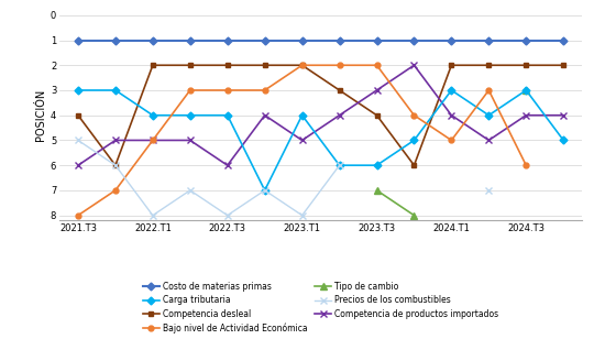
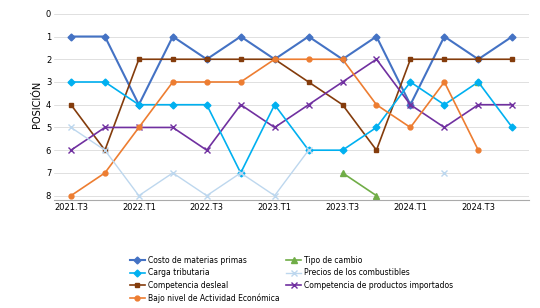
Costo de materias primas/2022.T1: 1 -> 4
Costo de materias primas/2022.T3: 1 -> 2
Costo de materias primas/2023.T1: 1 -> 2
Costo de materias primas/2023.T3: 1 -> 2
Costo de materias primas/2024.T1: 1 -> 4
Costo de materias primas/2024.T3: 1 -> 2
